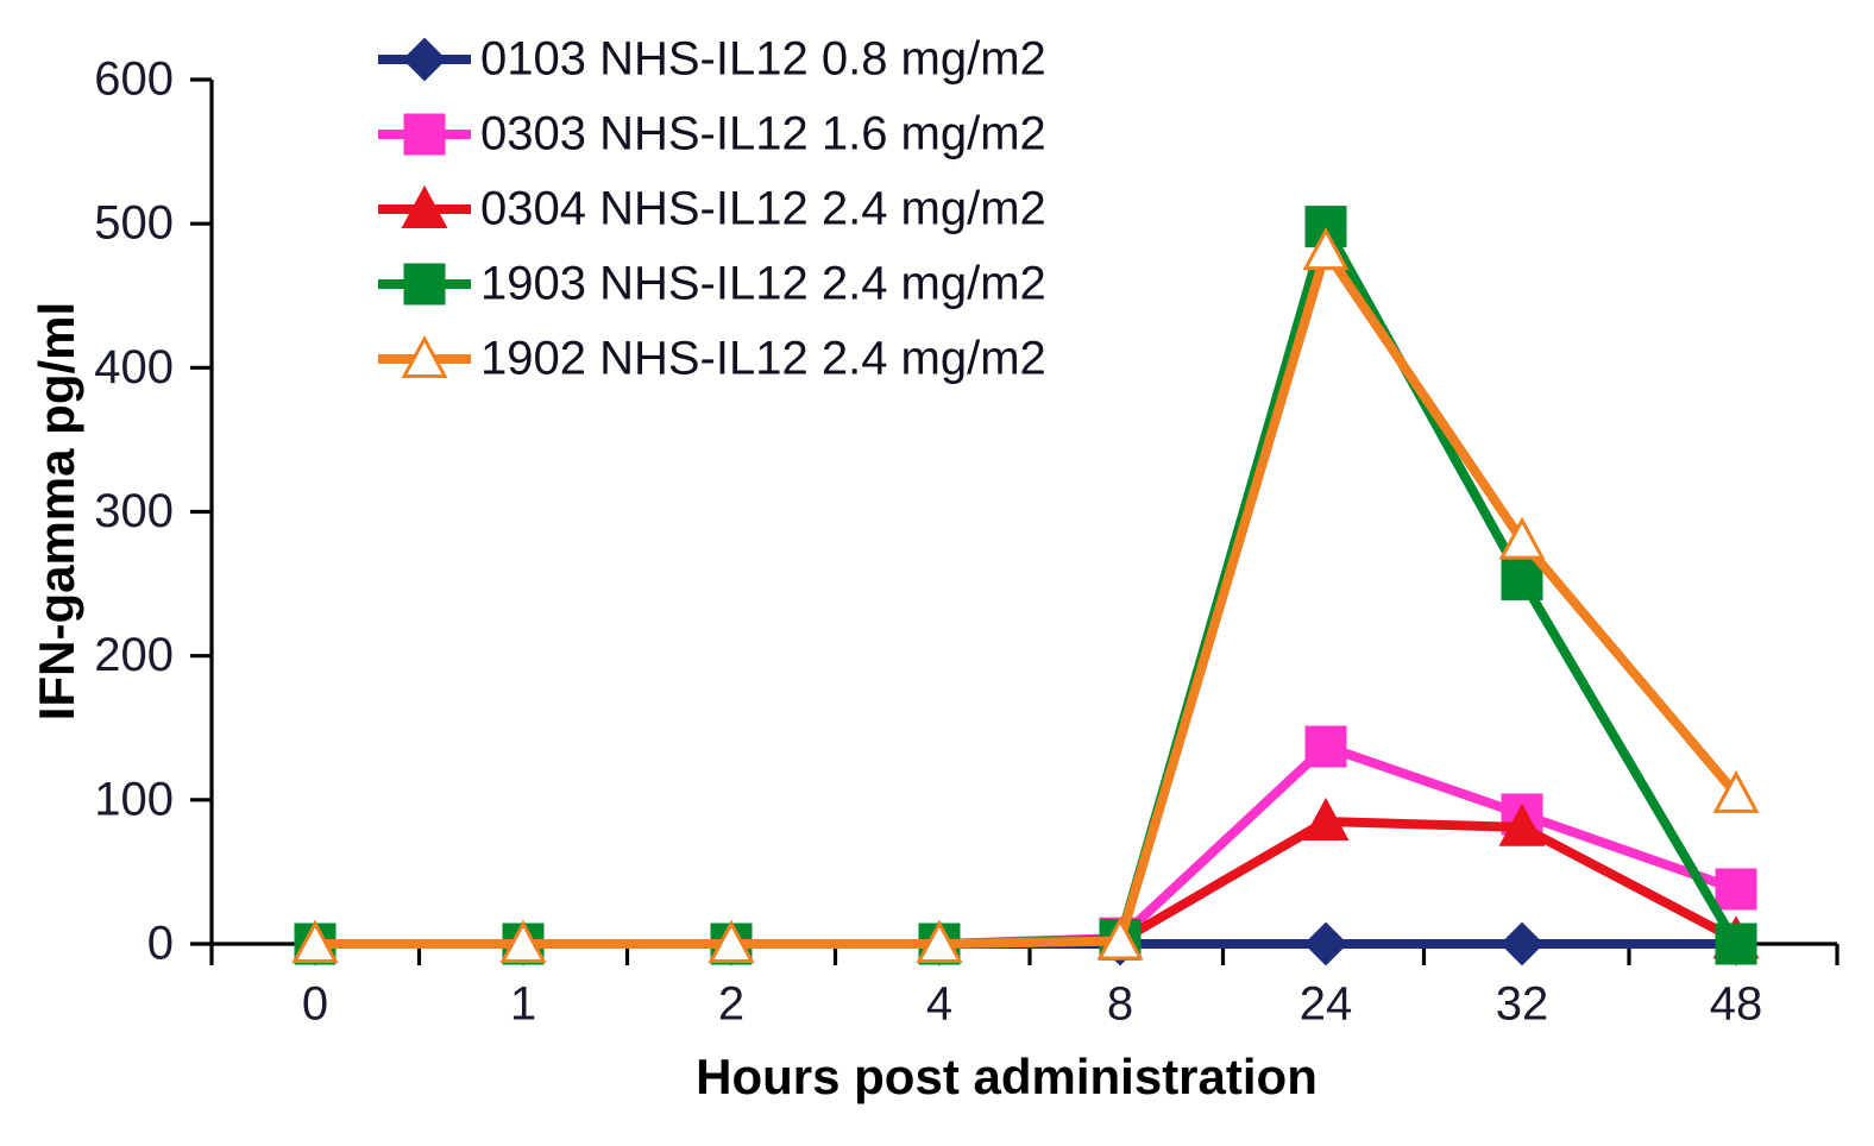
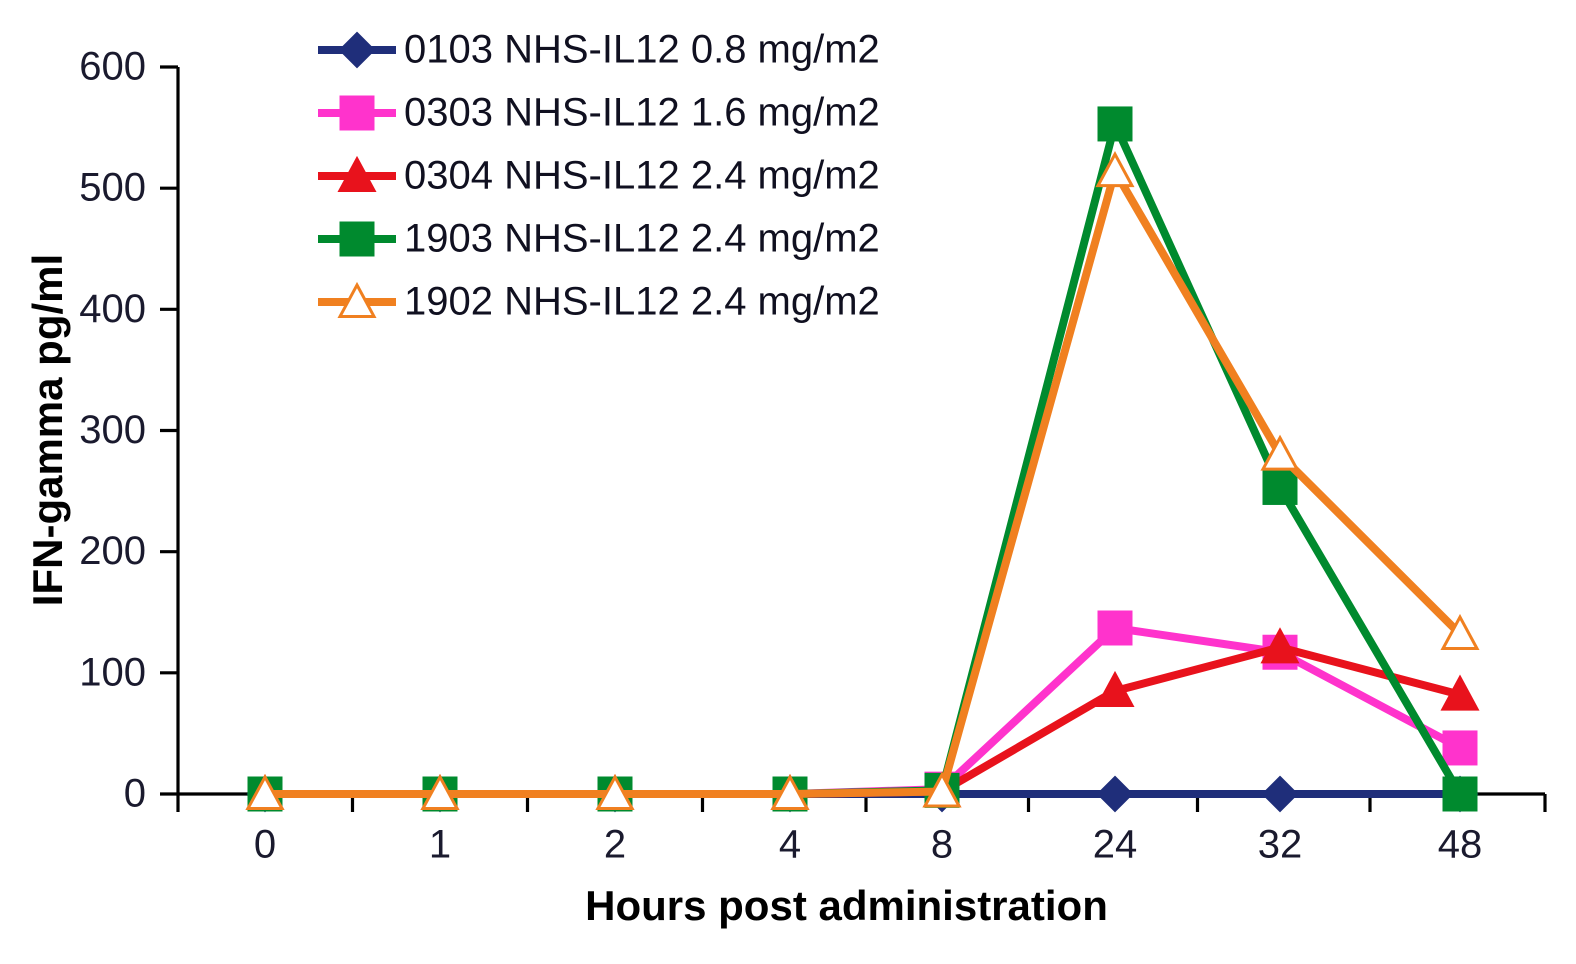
1903 NHS-IL12 2.4 mg/m2/24: 498 -> 553
1902 NHS-IL12 2.4 mg/m2/24: 481 -> 514
0303 NHS-IL12 1.6 mg/m2/32: 90 -> 117
0304 NHS-IL12 2.4 mg/m2/32: 81 -> 121
0304 NHS-IL12 2.4 mg/m2/48: 3 -> 82
1902 NHS-IL12 2.4 mg/m2/48: 104 -> 132
